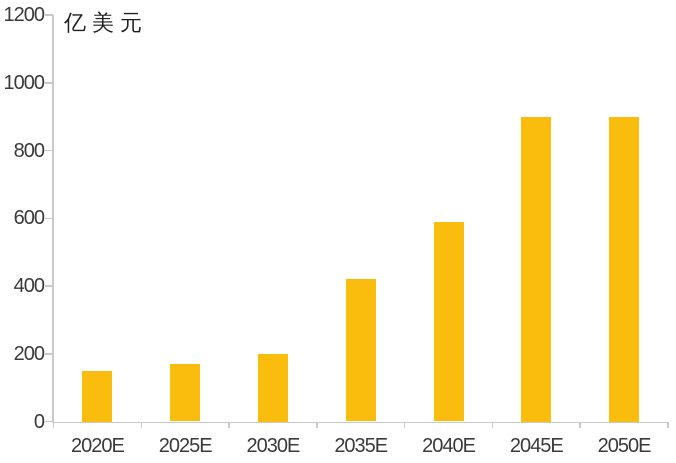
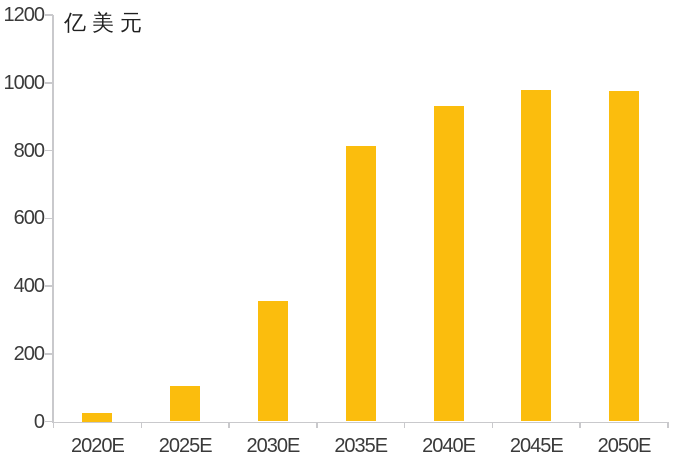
2020E: 150 -> 20
2025E: 170 -> 100
2030E: 200 -> 360
2035E: 420 -> 810
2040E: 590 -> 930
2045E: 900 -> 980
2050E: 900 -> 980
